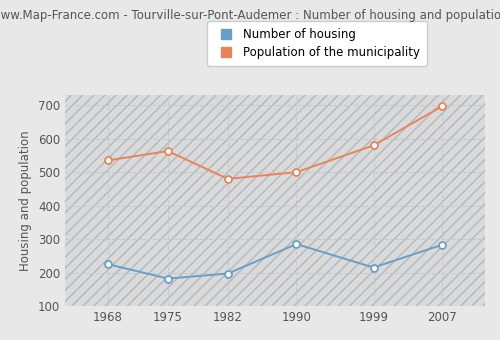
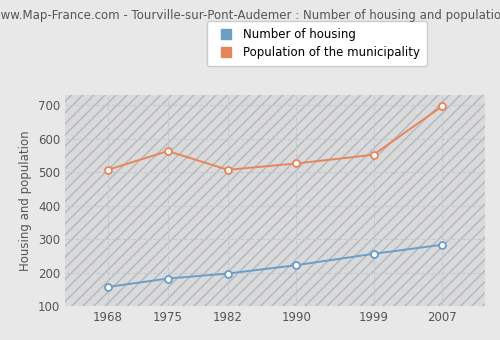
Number of housing/1968: 225 -> 157
Population of the municipality/1968: 535 -> 507
Population of the municipality/1982: 480 -> 507
Number of housing/1990: 285 -> 222
Population of the municipality/1990: 500 -> 526
Number of housing/1999: 215 -> 256
Population of the municipality/1999: 580 -> 552
